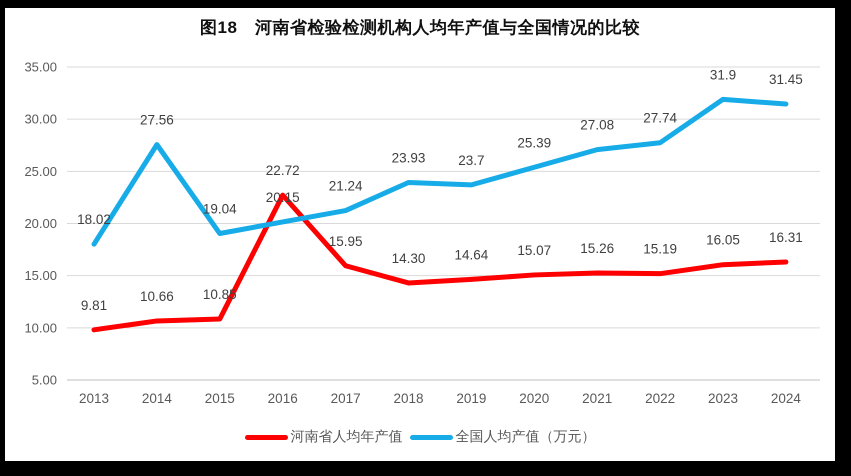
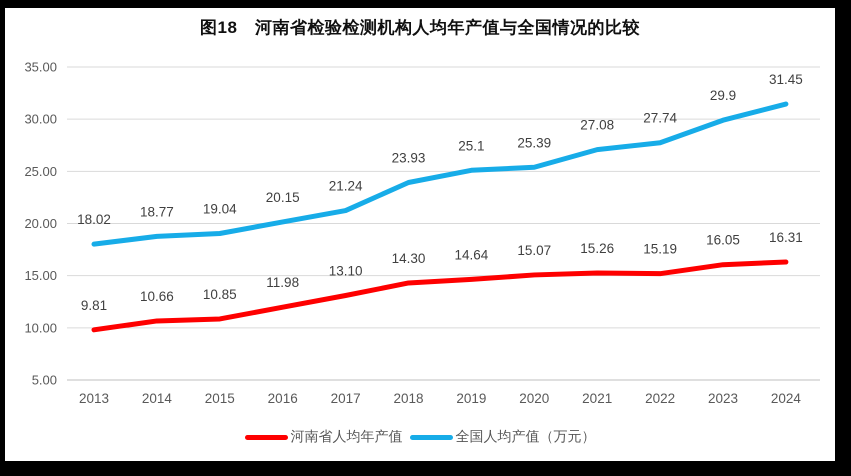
全国人均产值（万元）/2014: 27.56 -> 18.77
河南省人均年产值/2016: 22.72 -> 11.98
河南省人均年产值/2017: 15.95 -> 13.10
全国人均产值（万元）/2019: 23.7 -> 25.1
全国人均产值（万元）/2023: 31.9 -> 29.9
